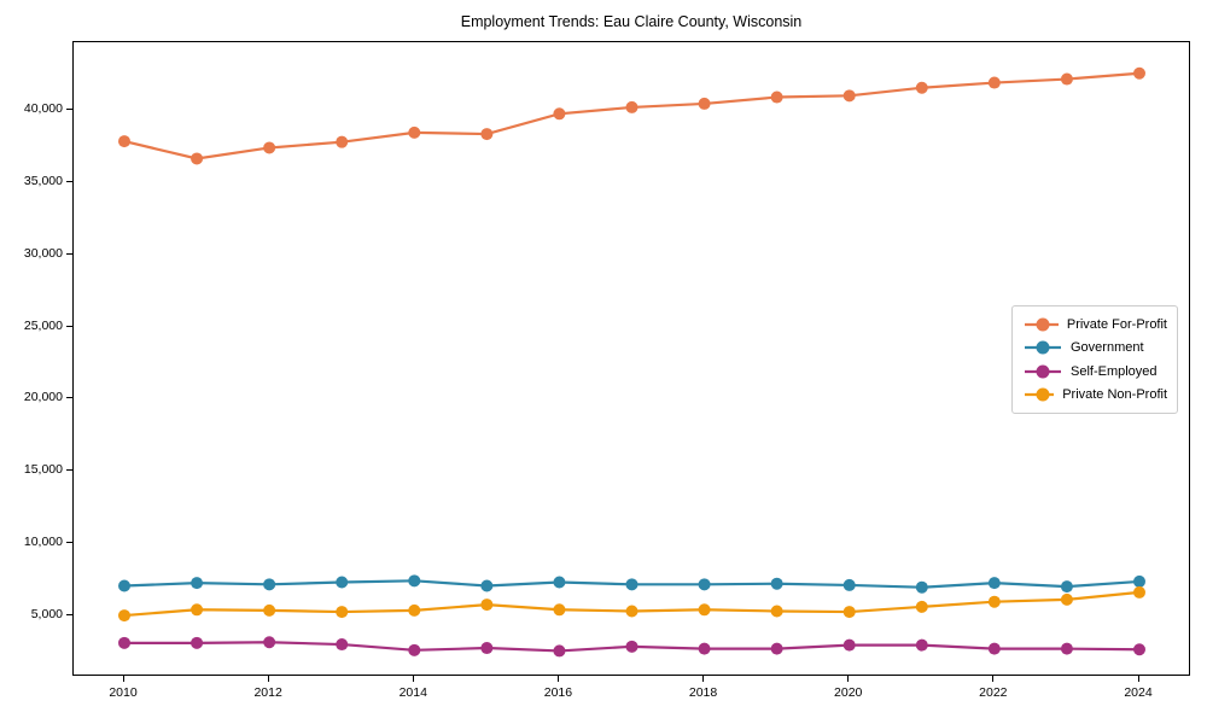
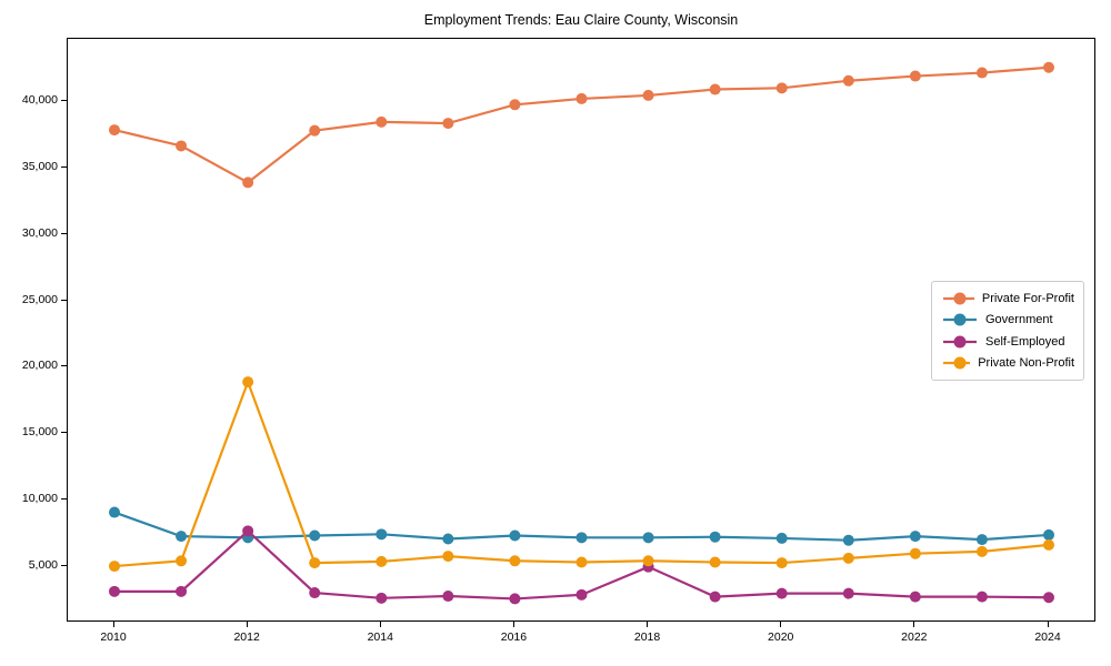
Government/2010: 7100 -> 9100
Private For-Profit/2012: 37400 -> 33900
Self-Employed/2012: 3200 -> 7700
Private Non-Profit/2012: 5400 -> 18900
Self-Employed/2018: 2800 -> 5000
